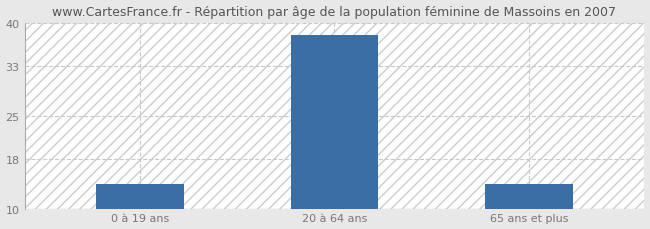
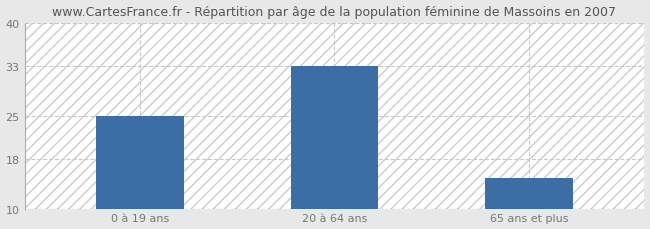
0 à 19 ans: 14 -> 25
20 à 64 ans: 38 -> 33
65 ans et plus: 14 -> 15
